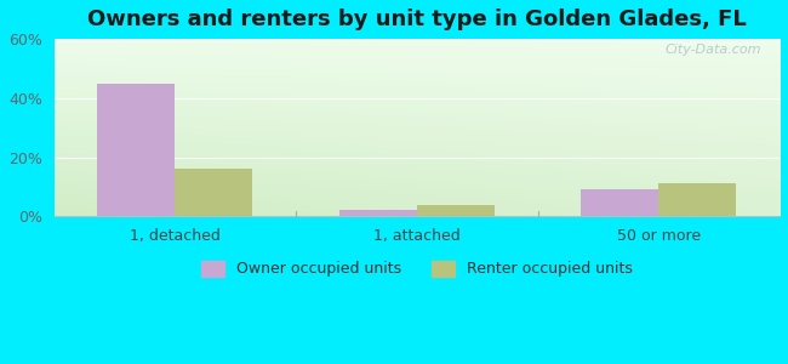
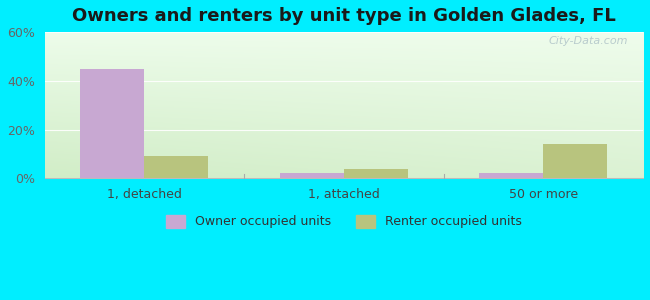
Renter occupied units/1, detached: 16% -> 9%
Owner occupied units/50 or more: 9% -> 2%
Renter occupied units/50 or more: 11% -> 14%
